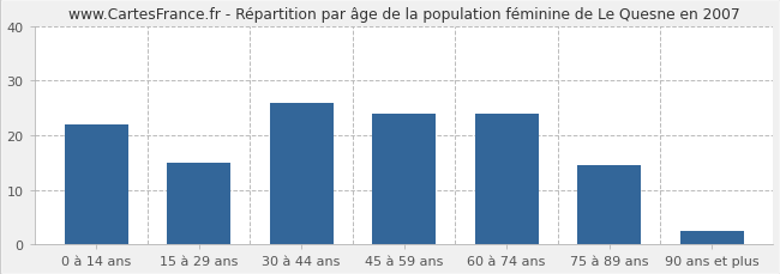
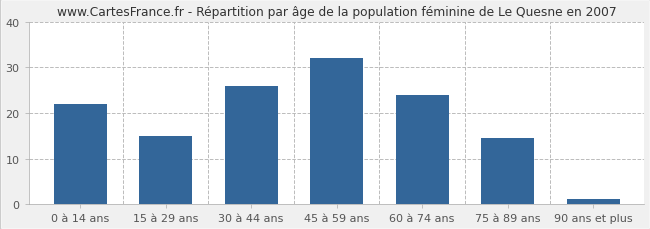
45 à 59 ans: 24.0 -> 32.0
90 ans et plus: 2.5 -> 1.2
